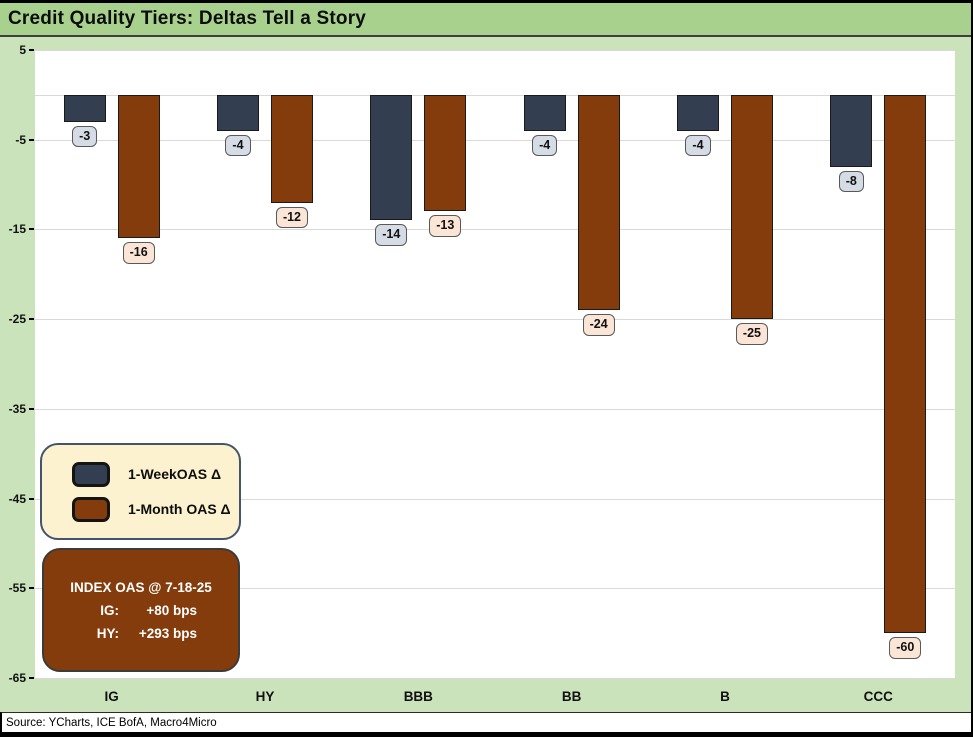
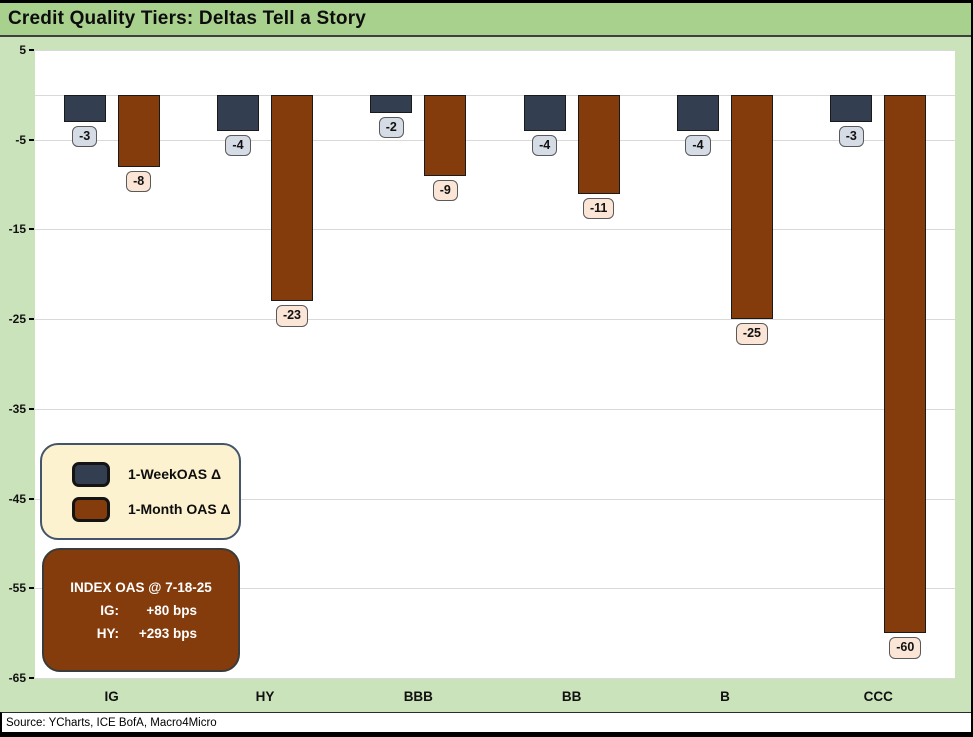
1-Month OAS Δ/IG: -16 -> -8
1-Month OAS Δ/HY: -12 -> -23
1-Week OAS Δ/BBB: -14 -> -2
1-Month OAS Δ/BBB: -13 -> -9
1-Month OAS Δ/BB: -24 -> -11
1-Week OAS Δ/CCC: -8 -> -3
